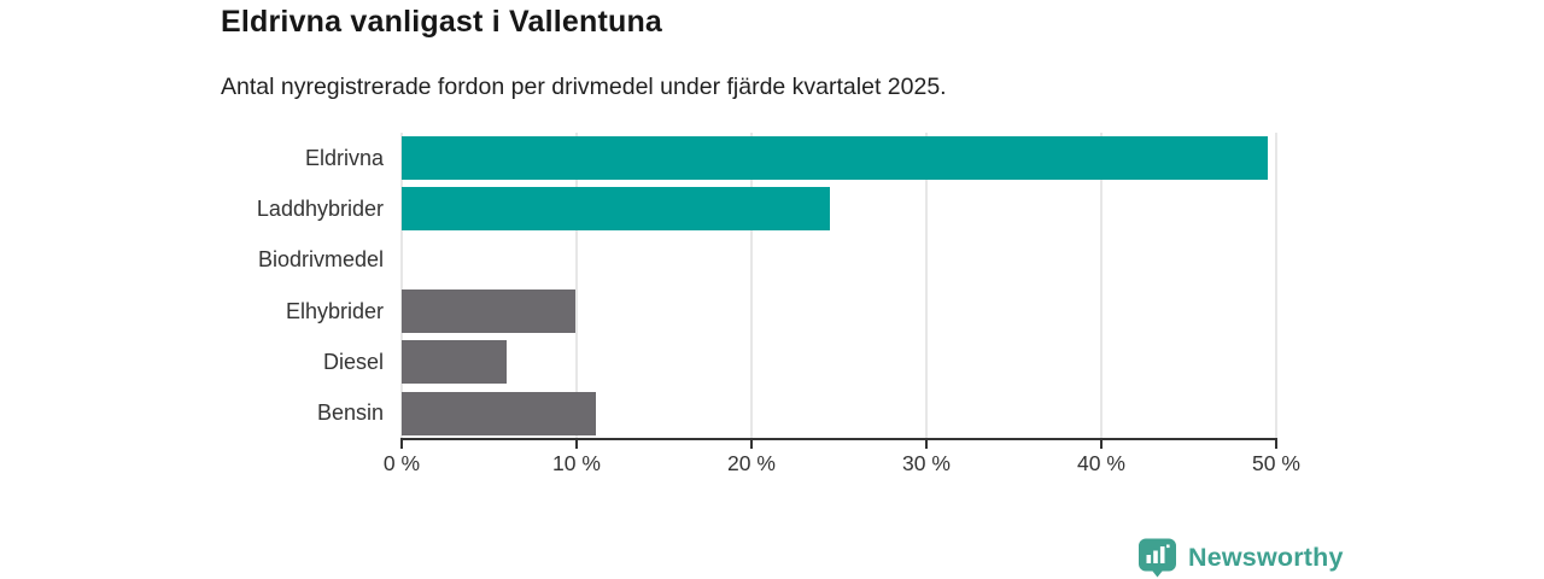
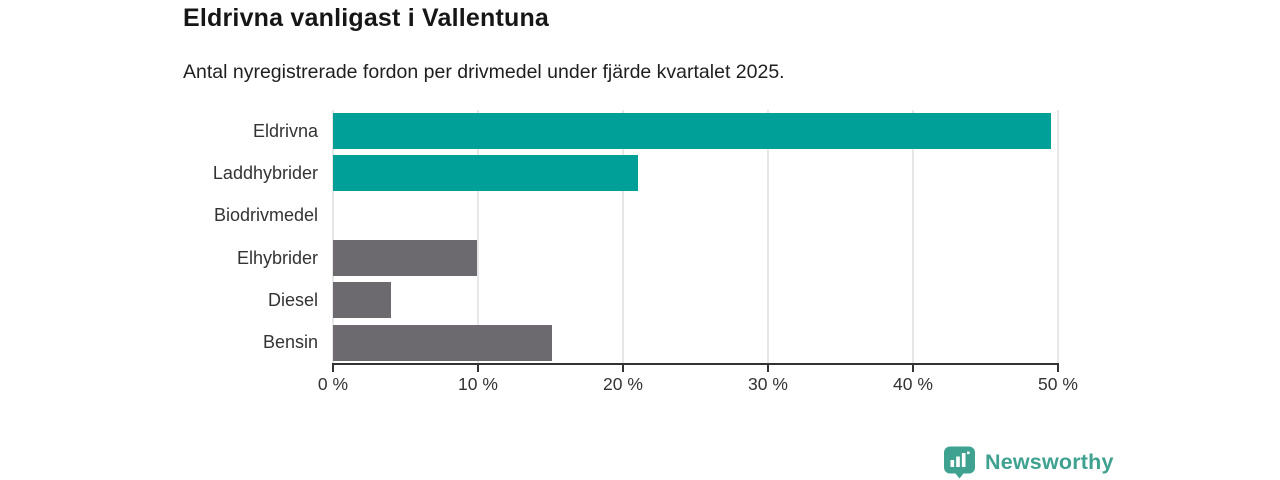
Laddhybrider: 24.5% -> 21.0%
Diesel: 6.0% -> 4.0%
Bensin: 11.1% -> 15.1%
